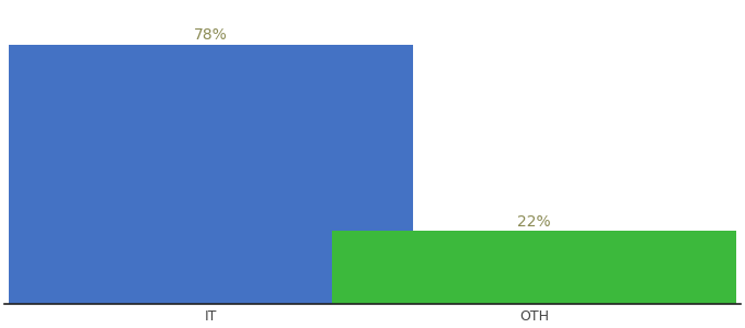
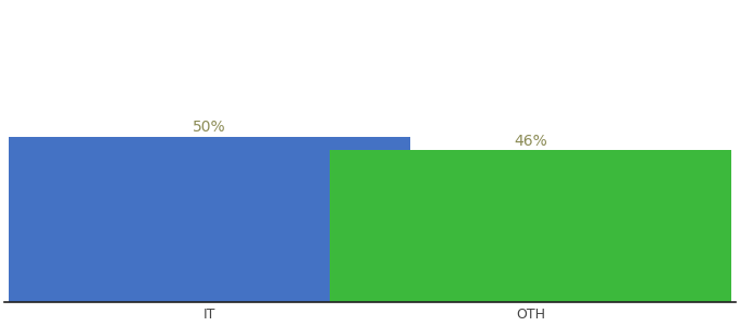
IT: 78% -> 50%
OTH: 22% -> 46%
